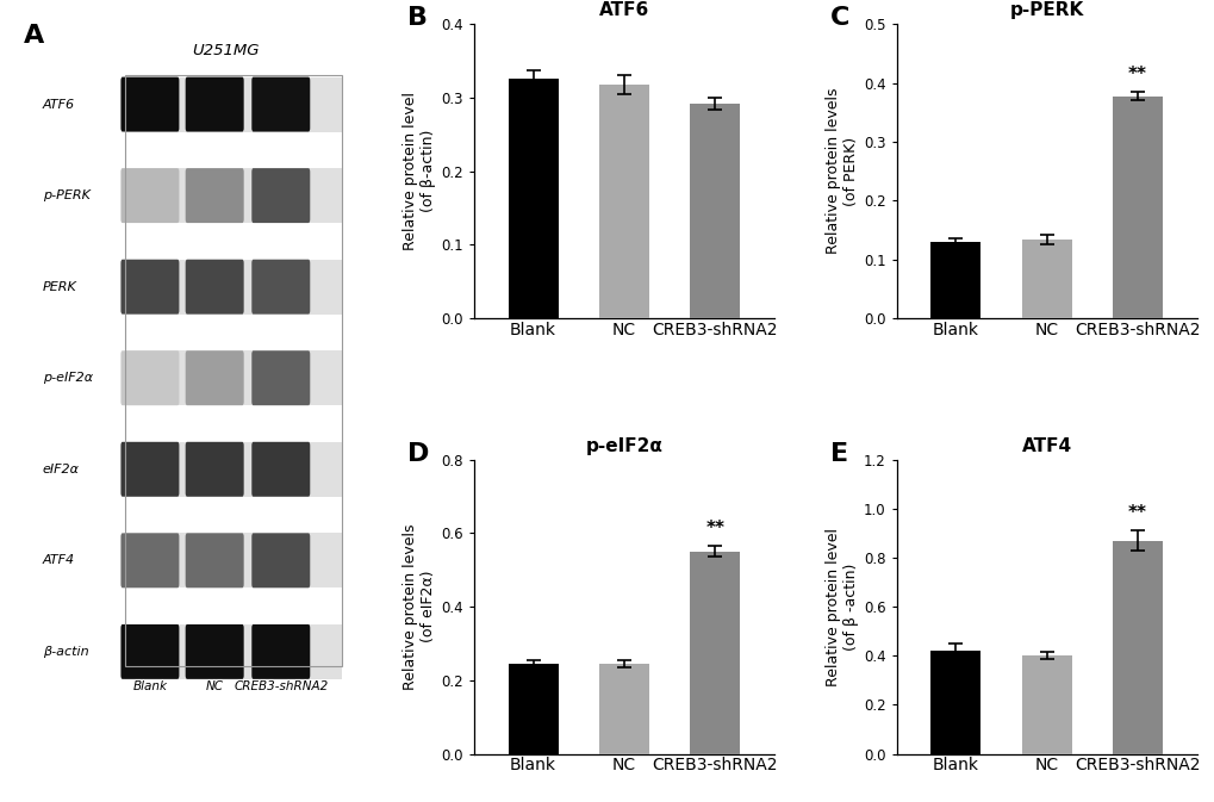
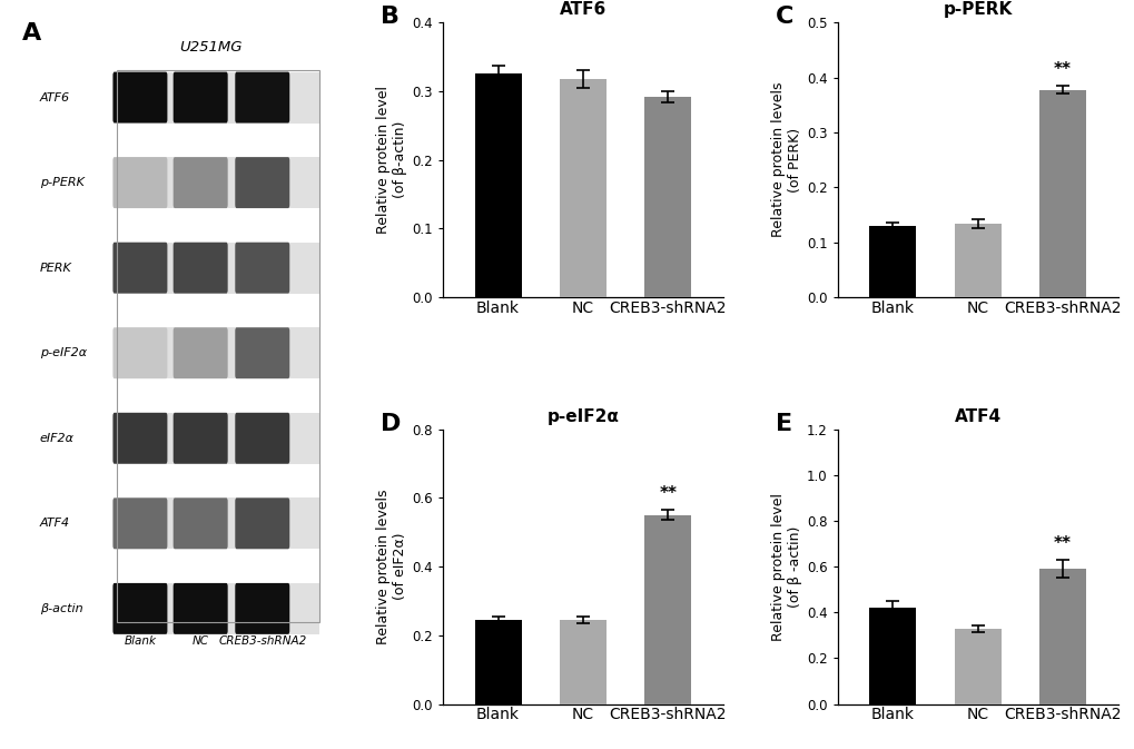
ATF4/NC: 0.40 -> 0.33
ATF4/CREB3-shRNA2: 0.87 -> 0.59
